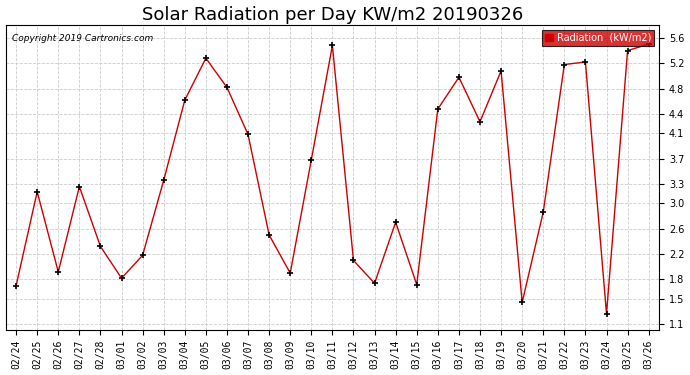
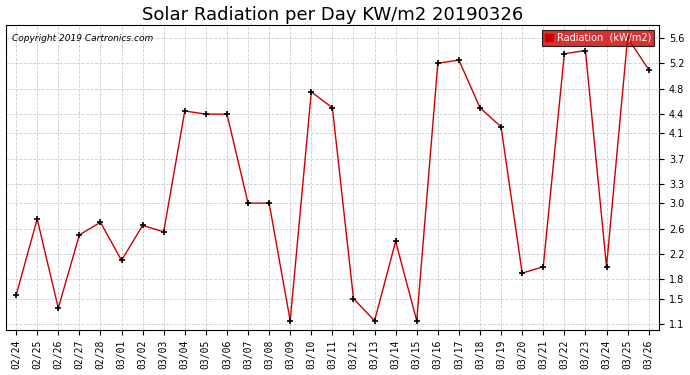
02/24: 1.70 -> 1.55
02/25: 3.18 -> 2.75
02/26: 1.92 -> 1.35
02/27: 3.26 -> 2.50
02/28: 2.32 -> 2.70
03/01: 1.82 -> 2.10
03/02: 2.18 -> 2.65
03/03: 3.36 -> 2.55
03/04: 4.62 -> 4.45
03/05: 5.28 -> 4.40
03/06: 4.82 -> 4.40
03/07: 4.08 -> 3.00
03/08: 2.50 -> 3.00
03/09: 1.90 -> 1.15
03/10: 3.68 -> 4.75
03/11: 5.48 -> 4.50
03/12: 2.10 -> 1.50
03/13: 1.74 -> 1.15
03/14: 2.70 -> 2.40
03/15: 1.72 -> 1.15
03/16: 4.48 -> 5.20
03/17: 4.98 -> 5.25
03/18: 4.28 -> 4.50
03/19: 5.08 -> 4.20
03/20: 1.44 -> 1.90
03/21: 2.86 -> 2.00
03/22: 5.18 -> 5.35
03/23: 5.22 -> 5.40
03/24: 1.26 -> 2.00
03/25: 5.40 -> 5.60
03/26: 5.50 -> 5.10
